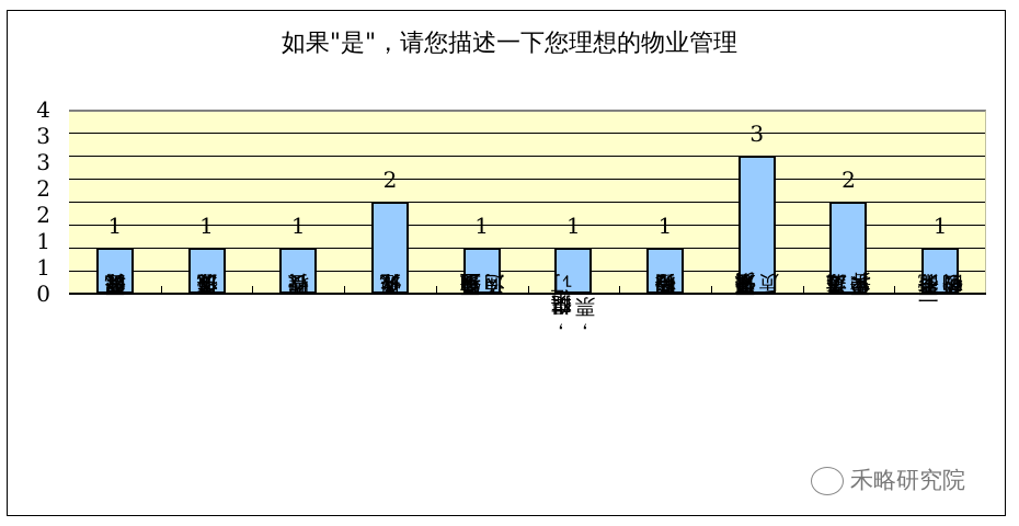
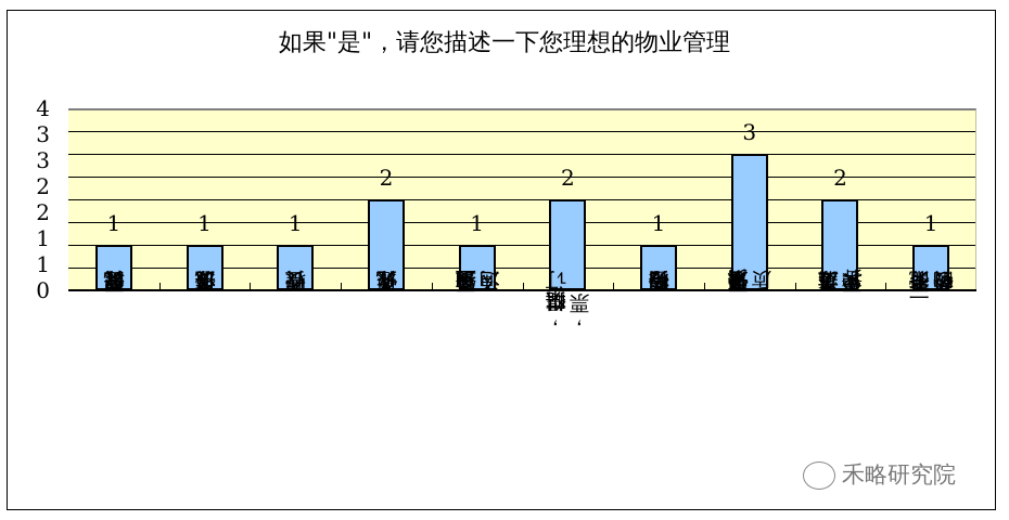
提供叫车，订票，: 1 -> 2
